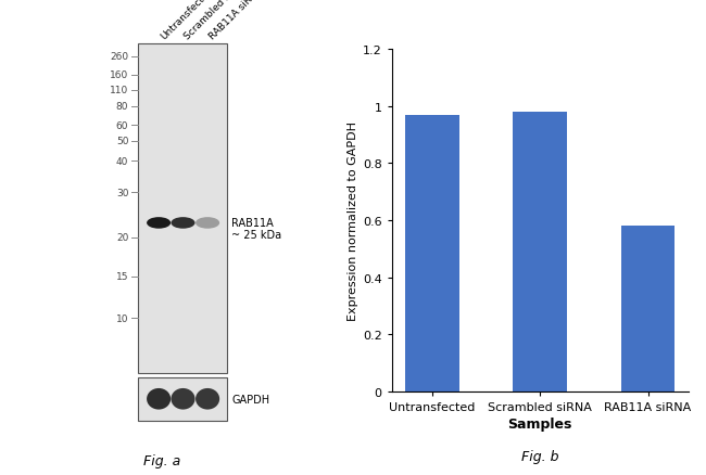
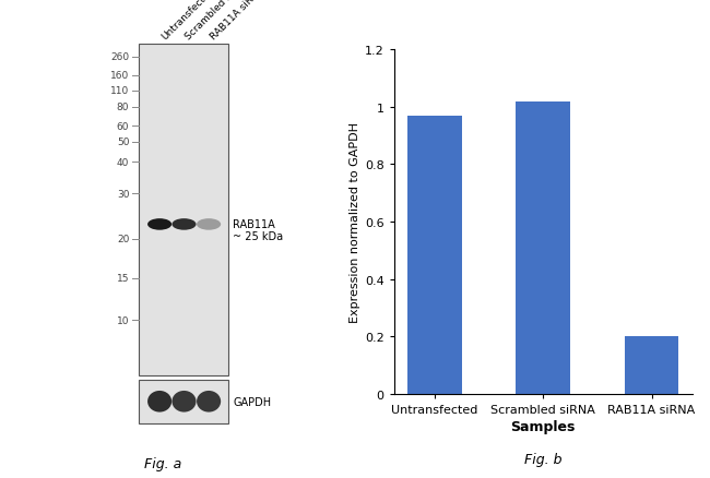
Scrambled siRNA: 0.98 -> 1.02
RAB11A siRNA: 0.58 -> 0.20
